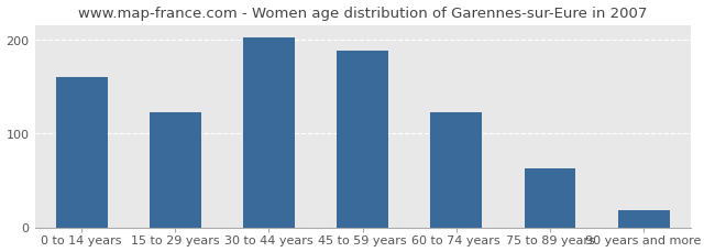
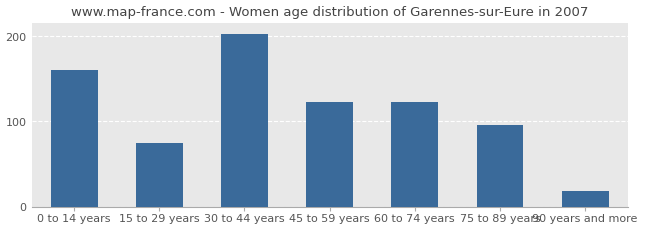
15 to 29 years: 122 -> 74
45 to 59 years: 188 -> 122
75 to 89 years: 63 -> 96
